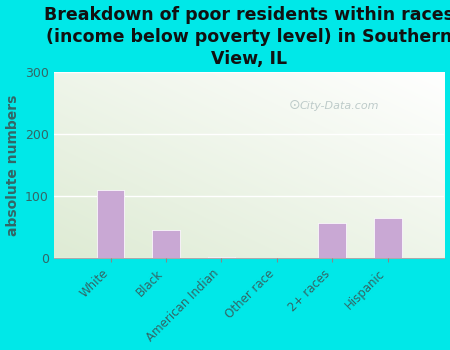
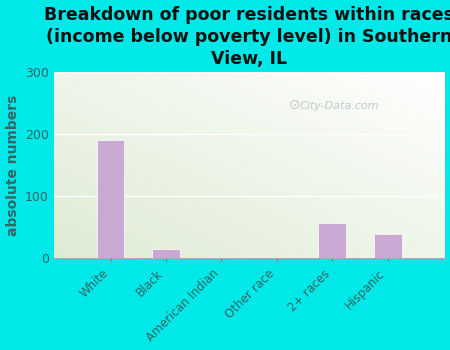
White: 110 -> 190
Black: 46 -> 15
Hispanic: 64 -> 38
